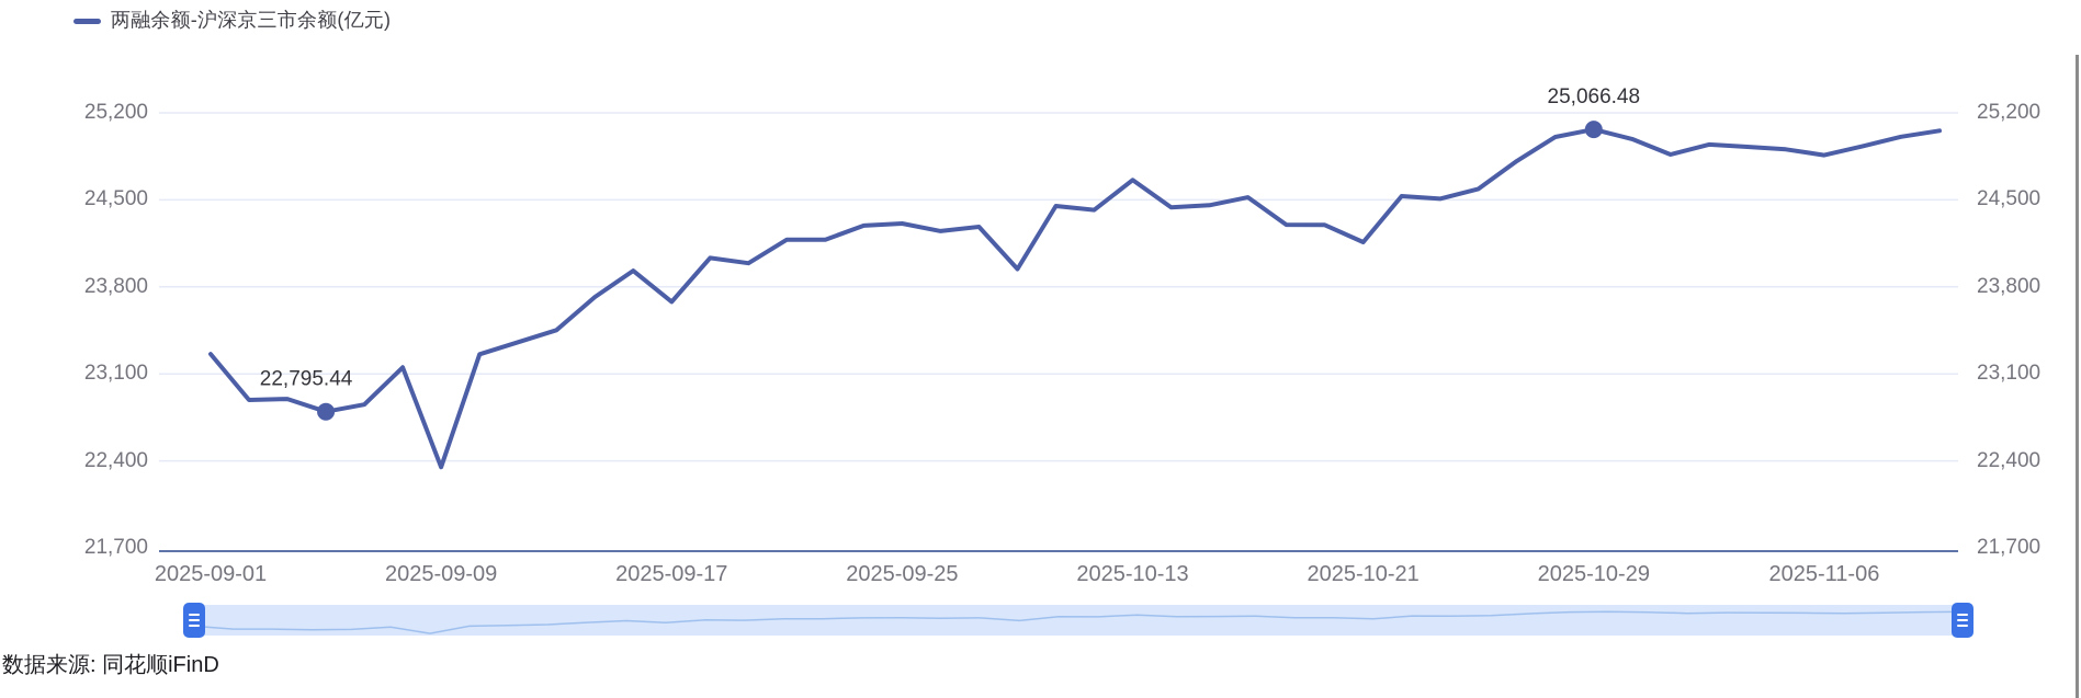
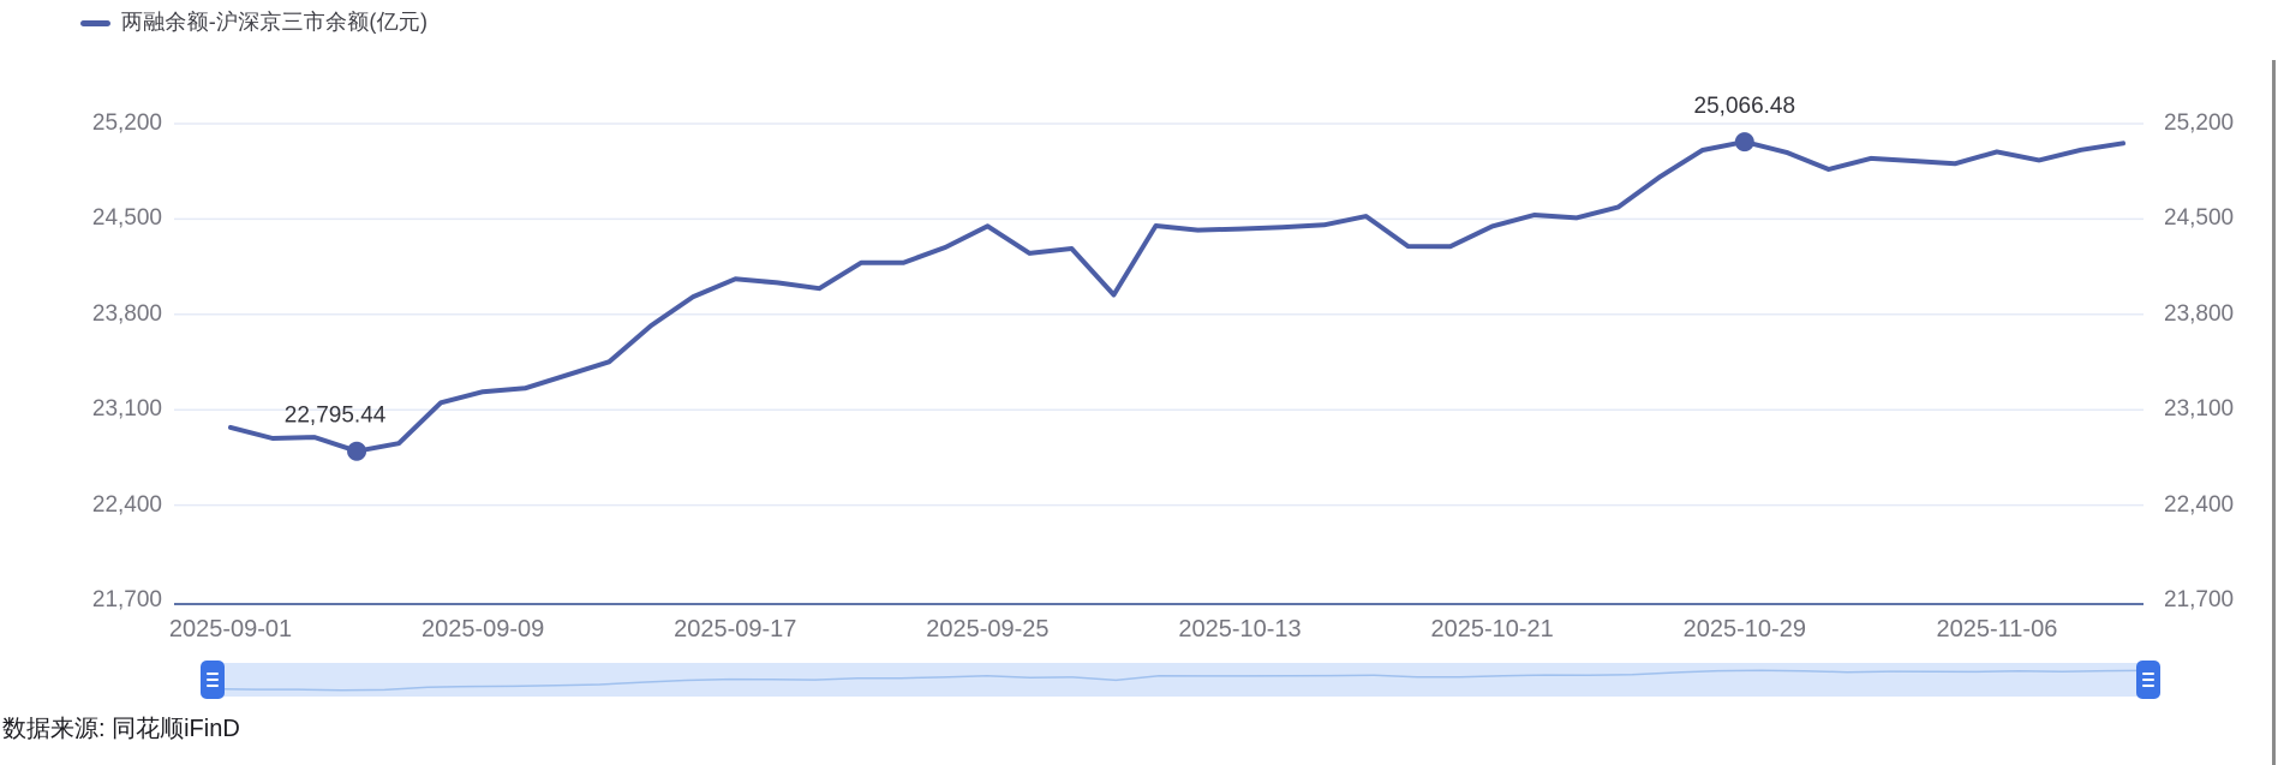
2025-09-01: 23260 -> 22970
2025-09-09: 22350 -> 23230
2025-09-17: 23680 -> 24060
2025-09-25: 24310 -> 24450
2025-10-13: 24660 -> 24430
2025-10-21: 24160 -> 24450
2025-11-06: 24860 -> 24990
